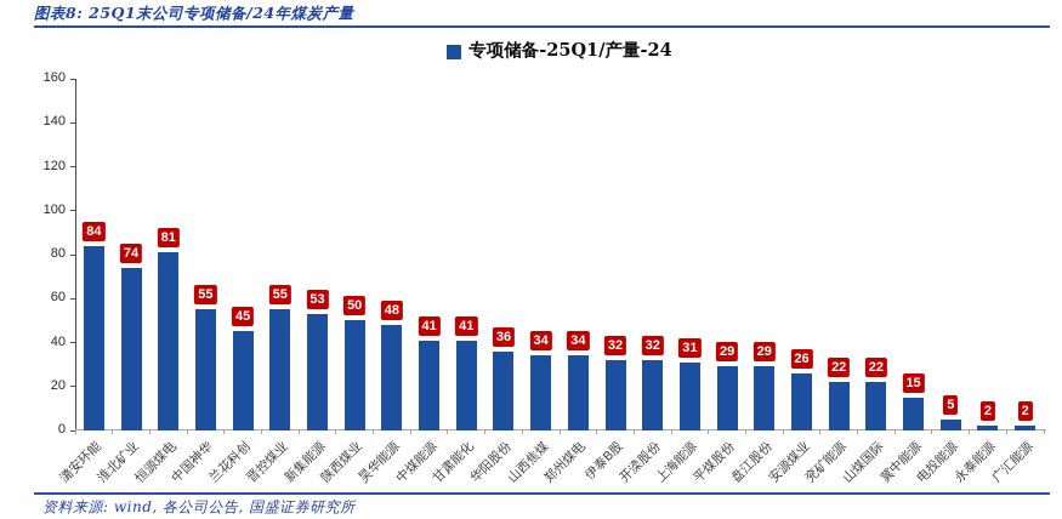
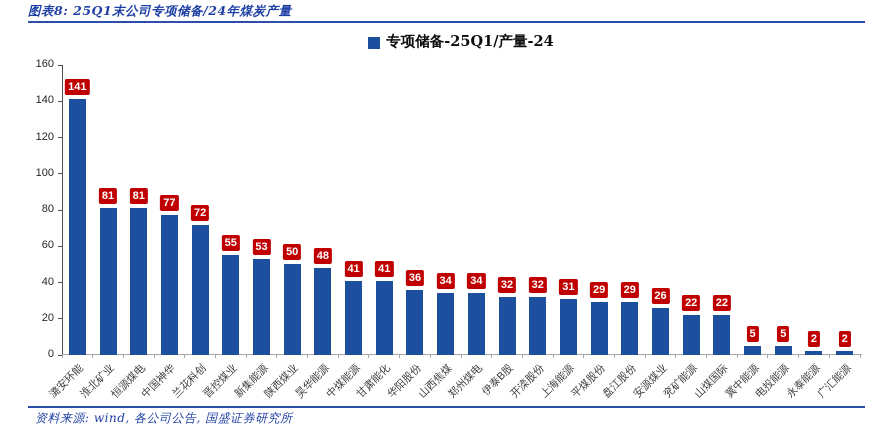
潞安环能: 84 -> 141
淮北矿业: 74 -> 81
中国神华: 55 -> 77
兰花科创: 45 -> 72
冀中能源: 15 -> 5
